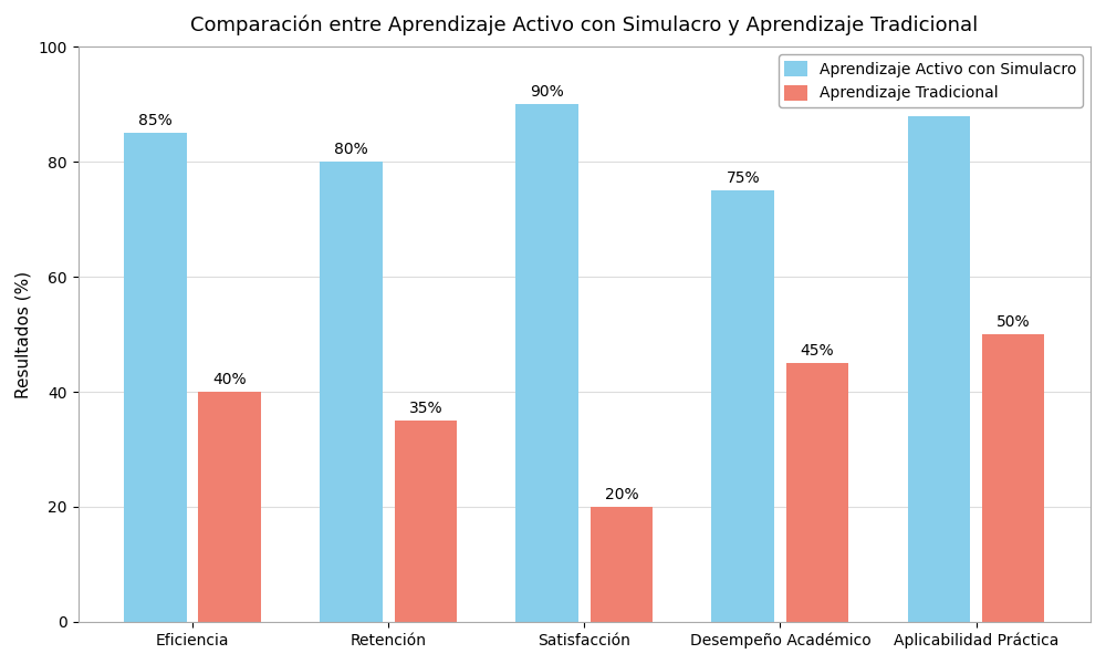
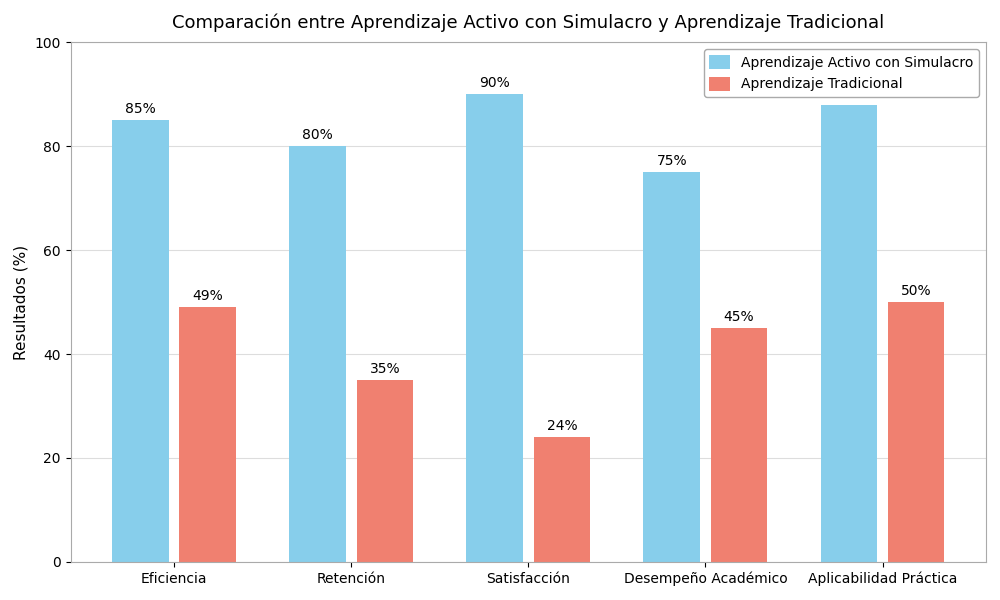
Aprendizaje Tradicional/Eficiencia: 40% -> 49%
Aprendizaje Tradicional/Satisfacción: 20% -> 24%
